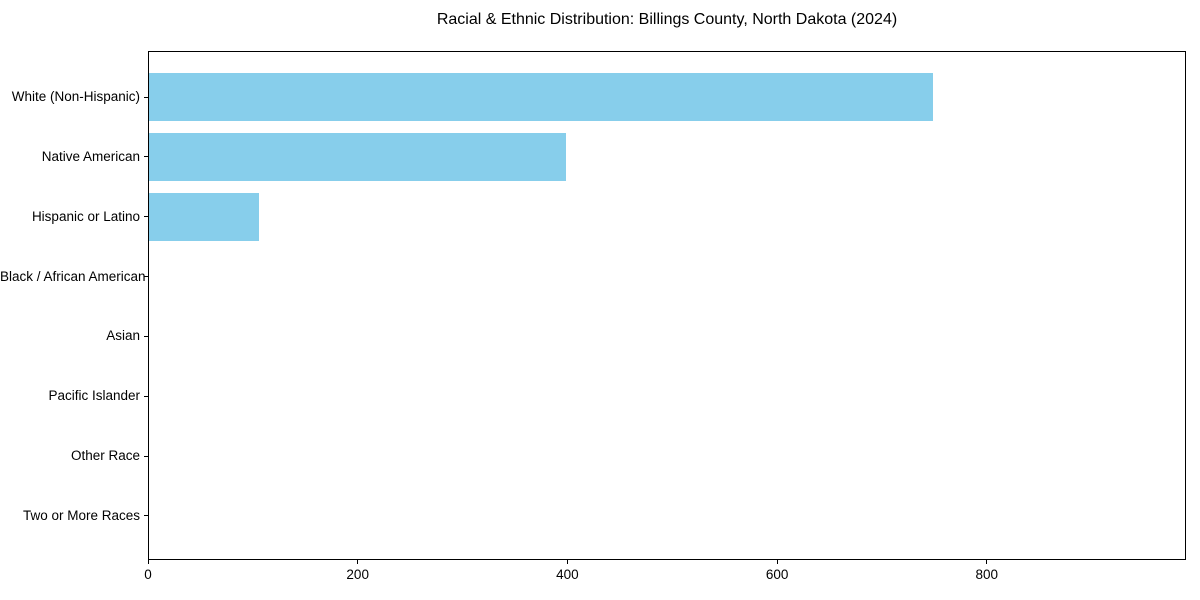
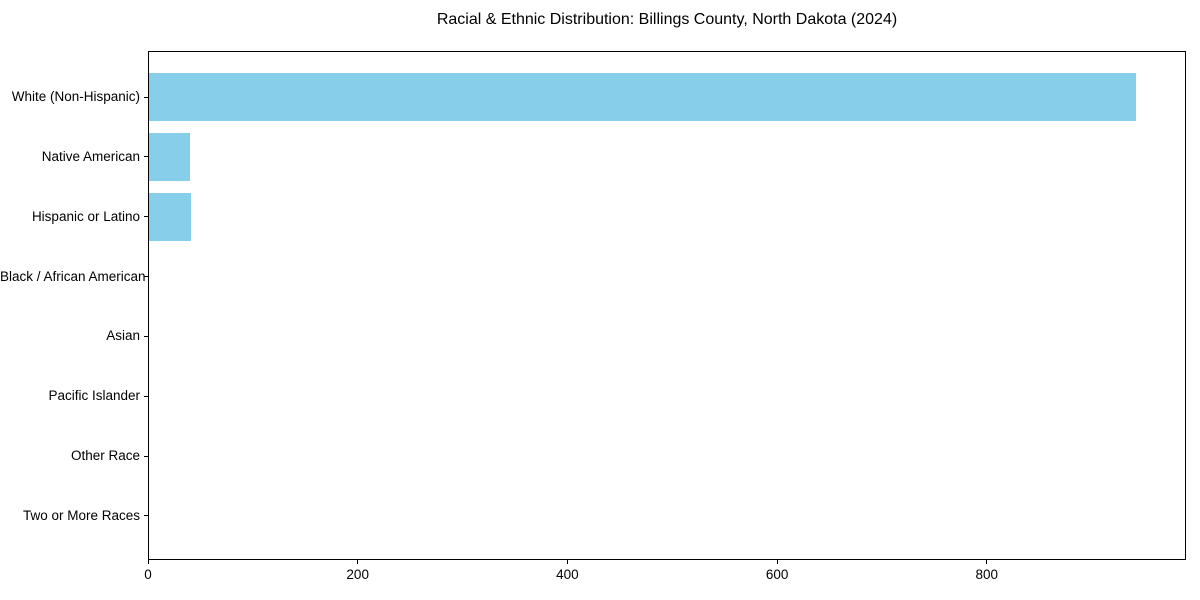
White (Non-Hispanic): 749 -> 942
Native American: 399 -> 40
Hispanic or Latino: 106 -> 41
